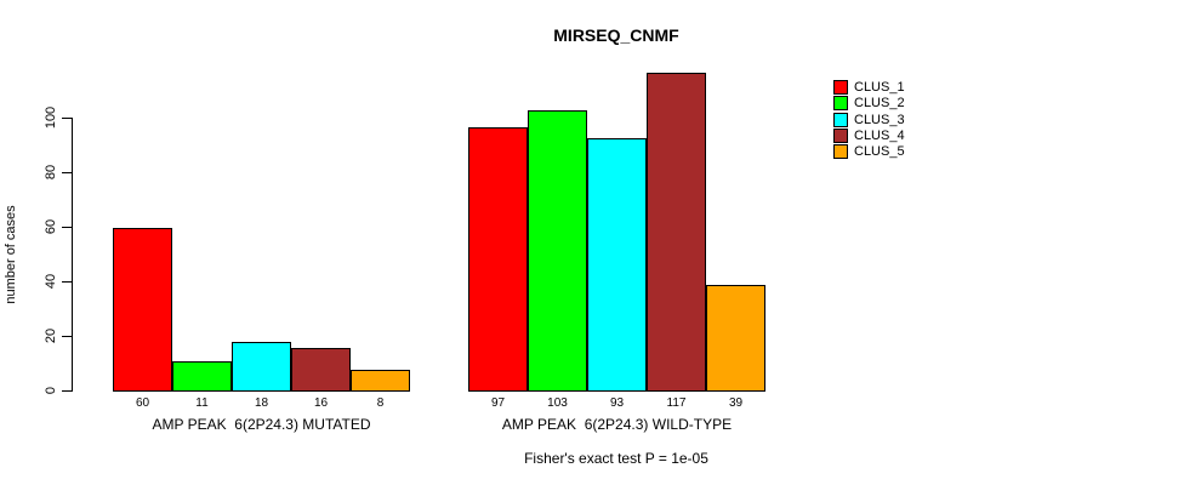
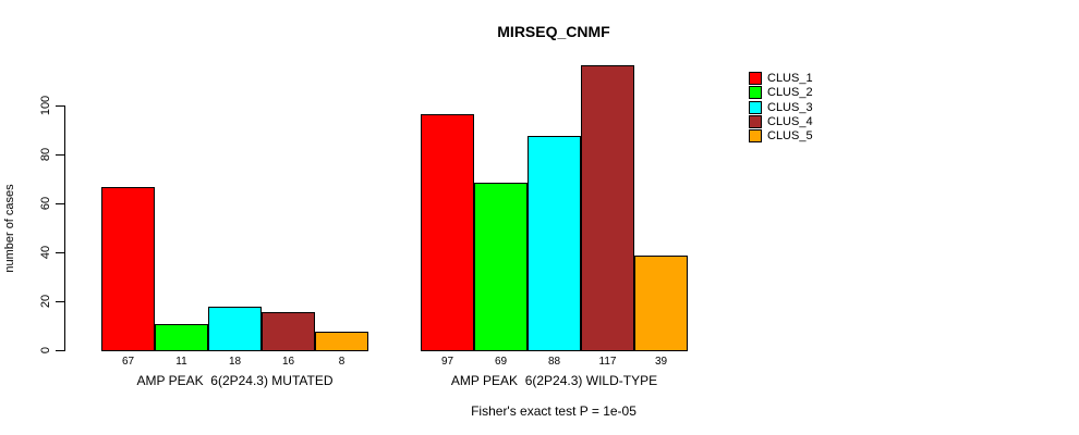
CLUS_1/AMP PEAK 6(2P24.3) MUTATED: 60 -> 67
CLUS_2/AMP PEAK 6(2P24.3) WILD-TYPE: 103 -> 69
CLUS_3/AMP PEAK 6(2P24.3) WILD-TYPE: 93 -> 88
